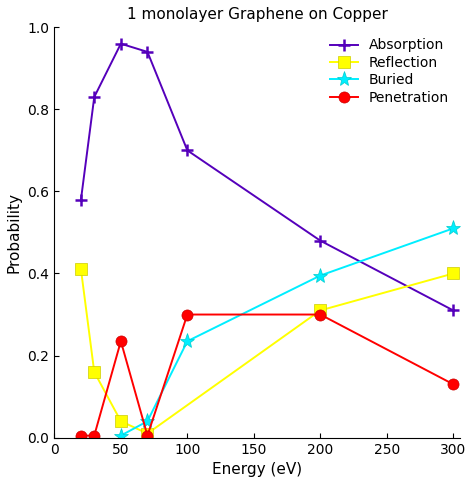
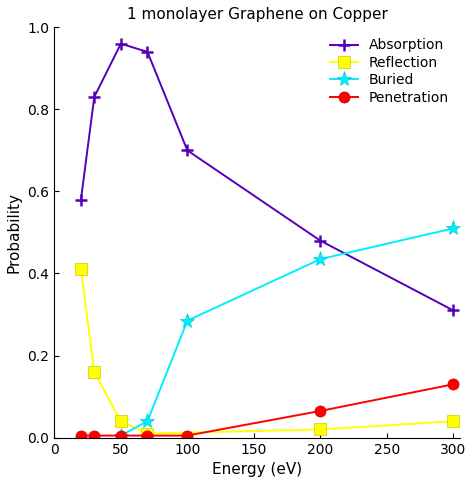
Penetration/50: 0.235 -> 0.005
Buried/100: 0.235 -> 0.285
Penetration/100: 0.300 -> 0.005
Reflection/200: 0.31 -> 0.02
Buried/200: 0.395 -> 0.435
Penetration/200: 0.300 -> 0.065
Reflection/300: 0.40 -> 0.04
